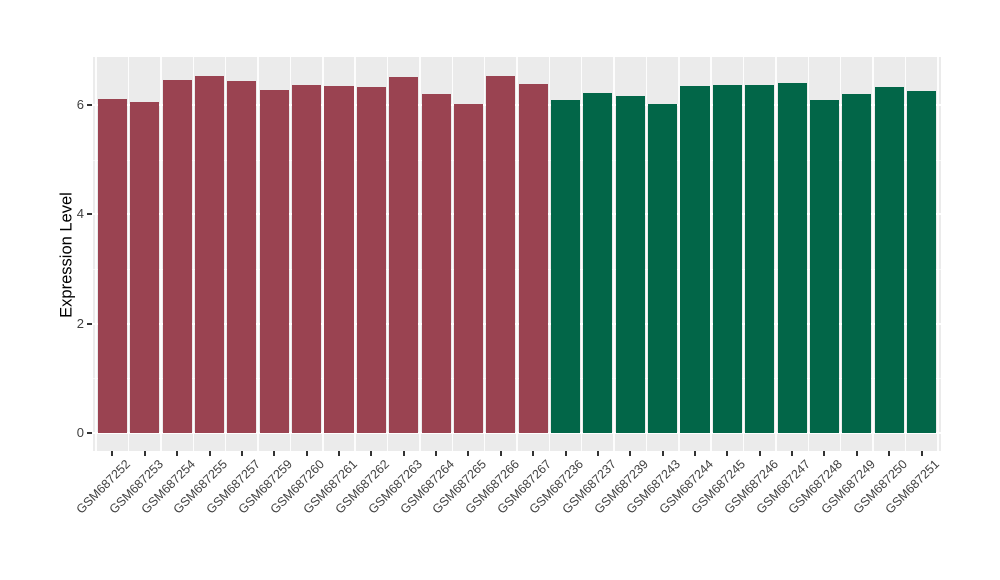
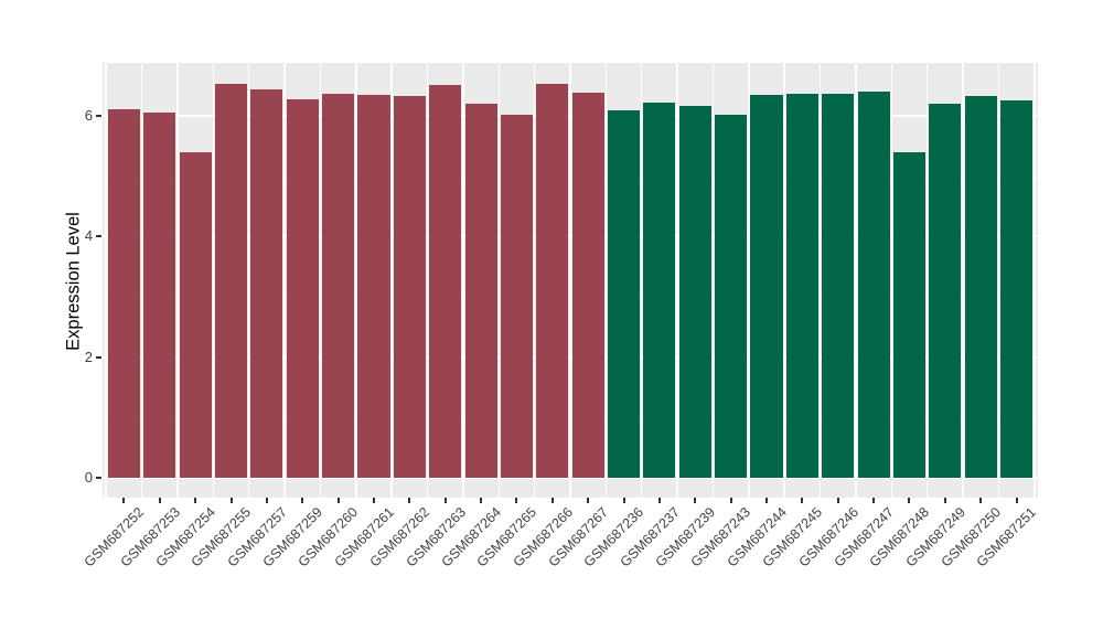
GSM687254: 6.5 -> 5.4
GSM687248: 6.1 -> 5.4
